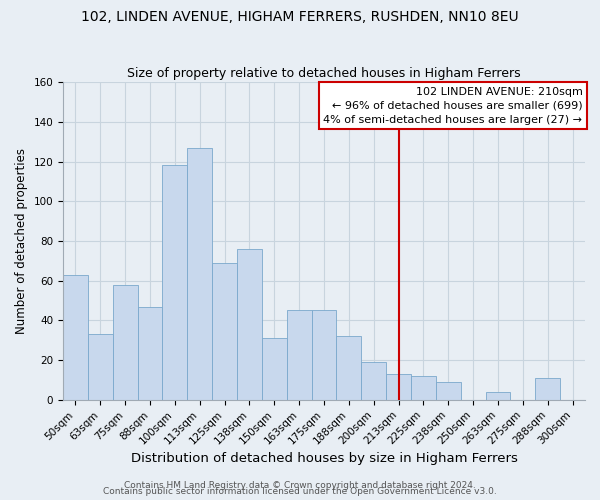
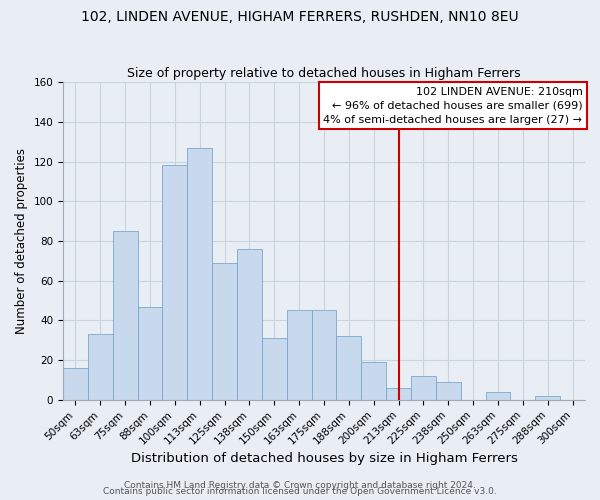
50sqm: 63 -> 16
75sqm: 58 -> 85
213sqm: 13 -> 6
288sqm: 11 -> 2
